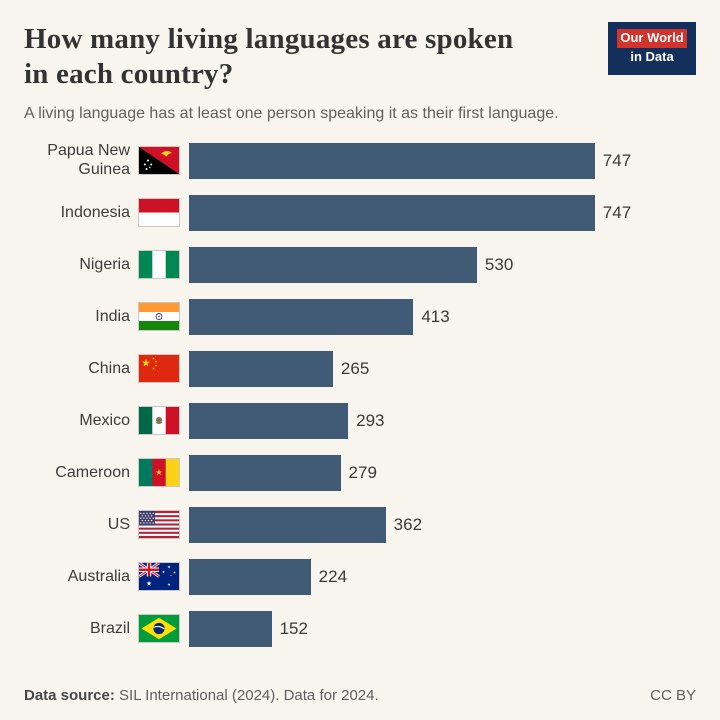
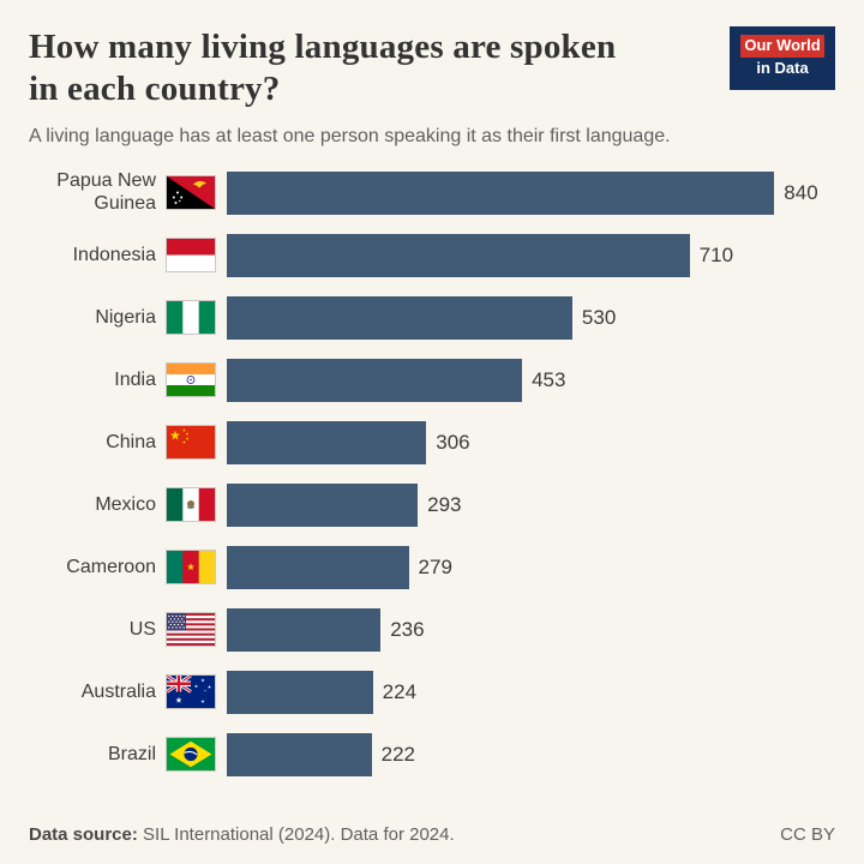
Papua New Guinea: 747 -> 840
Indonesia: 747 -> 710
India: 413 -> 453
China: 265 -> 306
US: 362 -> 236
Brazil: 152 -> 222
